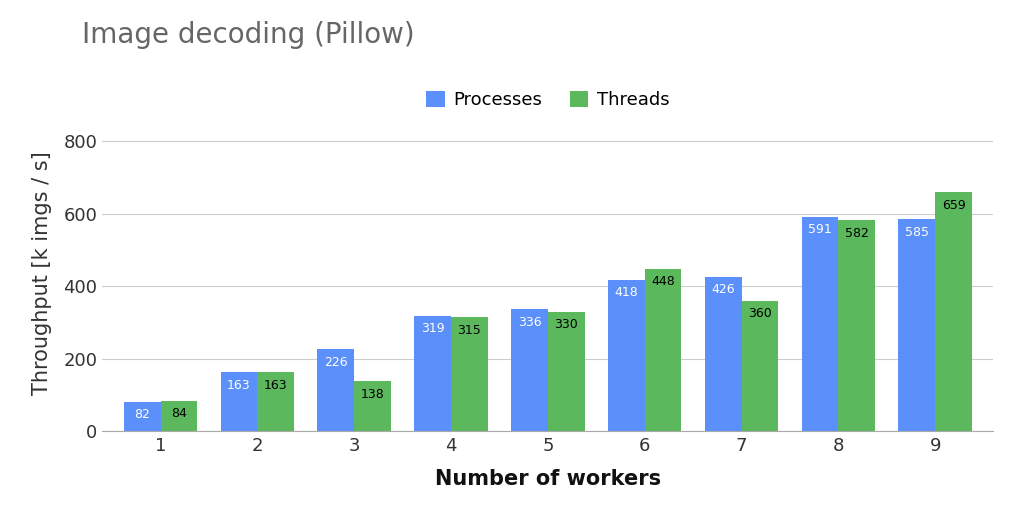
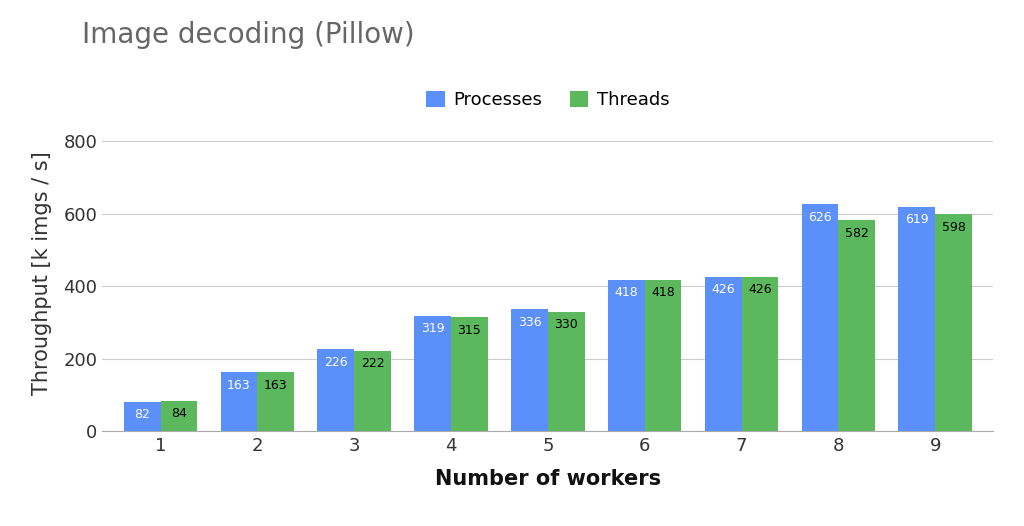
Threads/3: 138 -> 222
Threads/6: 448 -> 418
Threads/7: 360 -> 426
Processes/8: 591 -> 626
Processes/9: 585 -> 619
Threads/9: 659 -> 598
